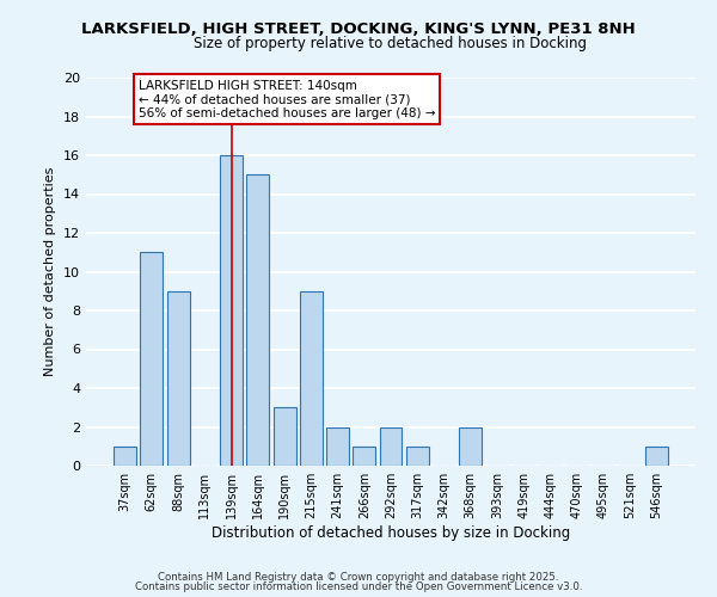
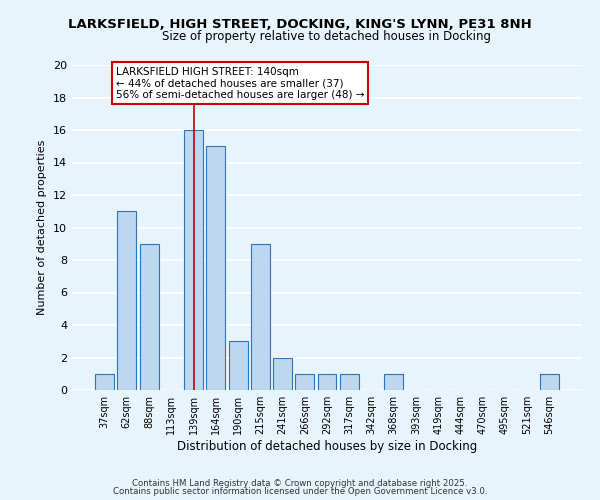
292sqm: 2 -> 1
368sqm: 2 -> 1
